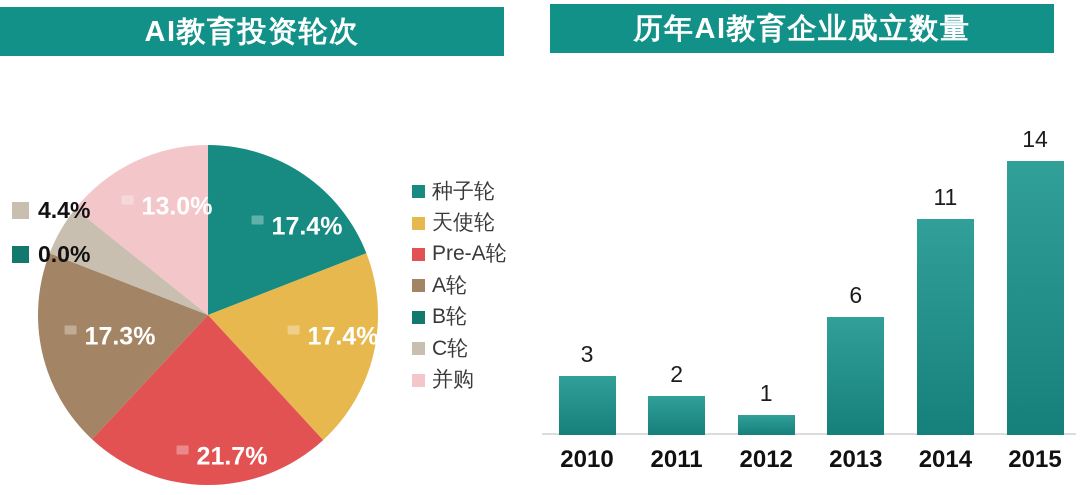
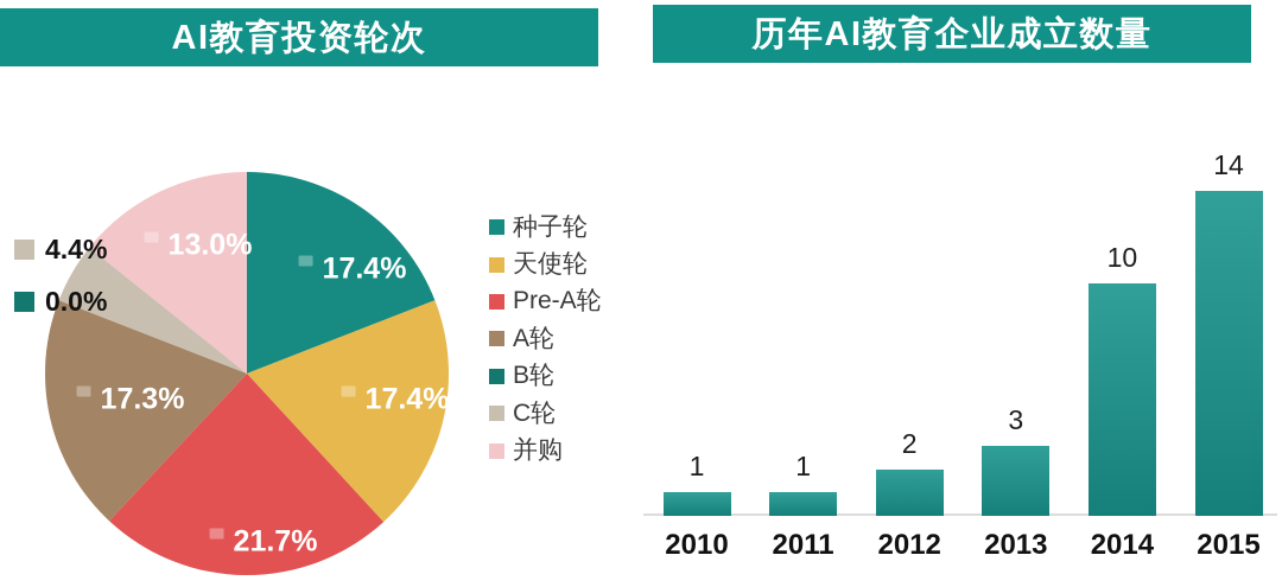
历年AI教育企业成立数量/2010: 3 -> 1
历年AI教育企业成立数量/2011: 2 -> 1
历年AI教育企业成立数量/2012: 1 -> 2
历年AI教育企业成立数量/2013: 6 -> 3
历年AI教育企业成立数量/2014: 11 -> 10
